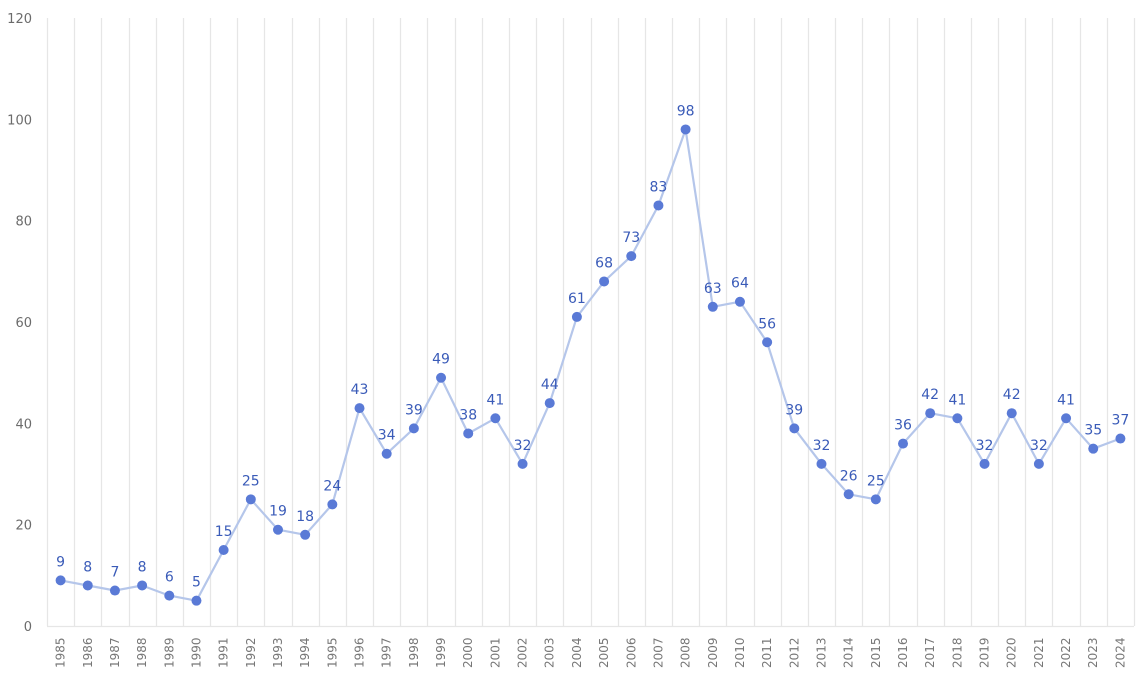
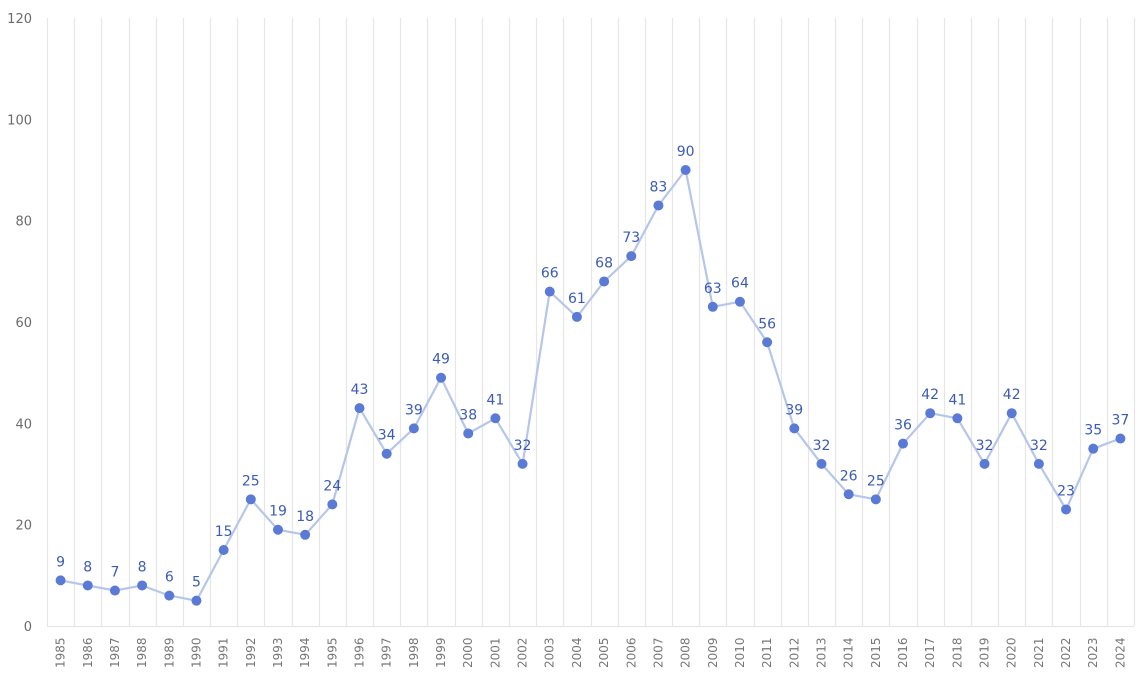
2003: 44 -> 66
2008: 98 -> 90
2022: 41 -> 23
